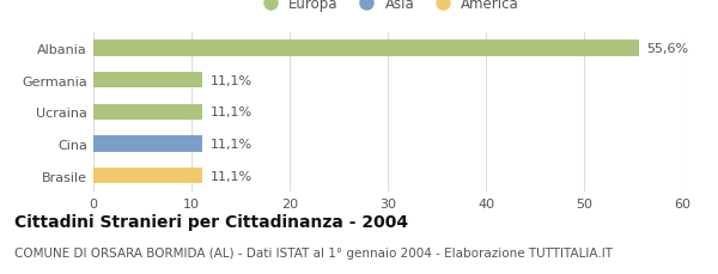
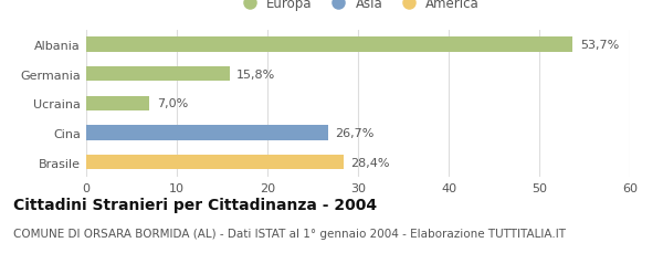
Albania: 55,6% -> 53,7%
Germania: 11,1% -> 15,8%
Ucraina: 11,1% -> 7,0%
Cina: 11,1% -> 26,7%
Brasile: 11,1% -> 28,4%
